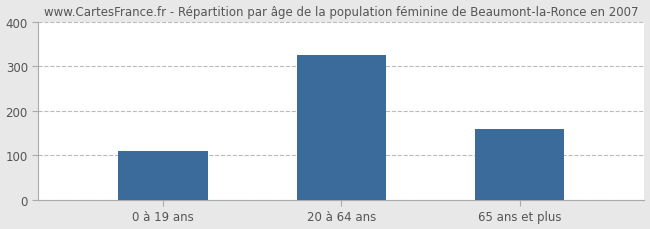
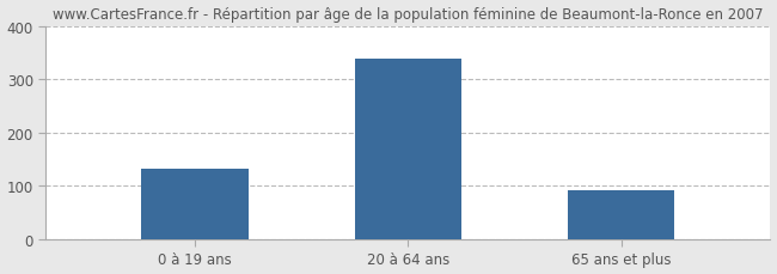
0 à 19 ans: 110 -> 133
20 à 64 ans: 325 -> 338
65 ans et plus: 160 -> 93
